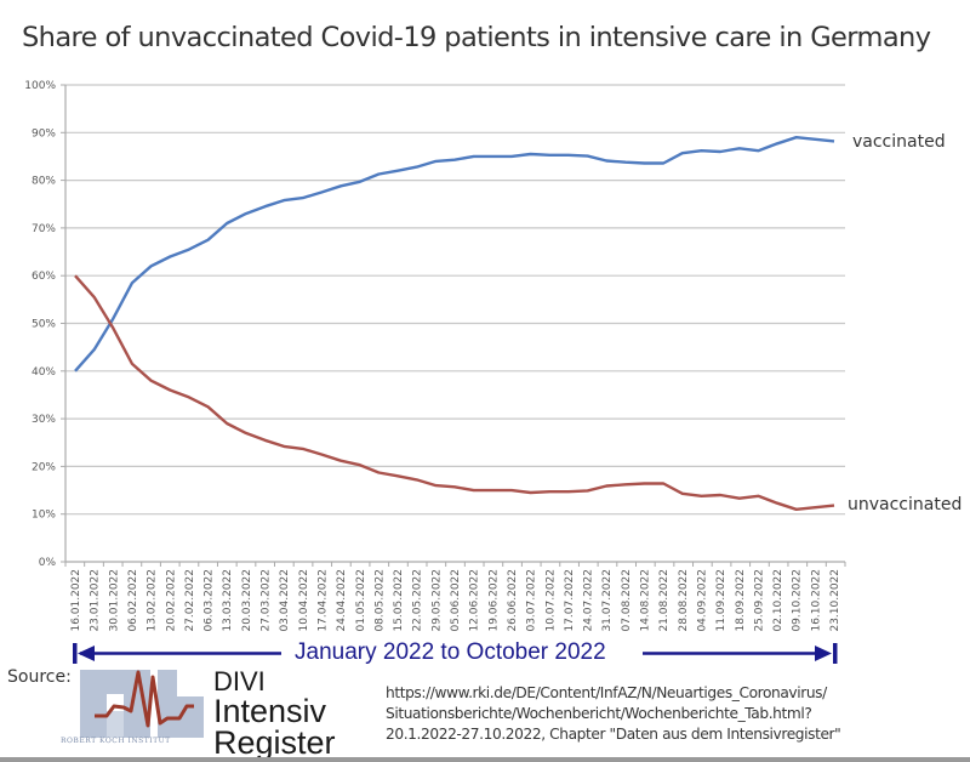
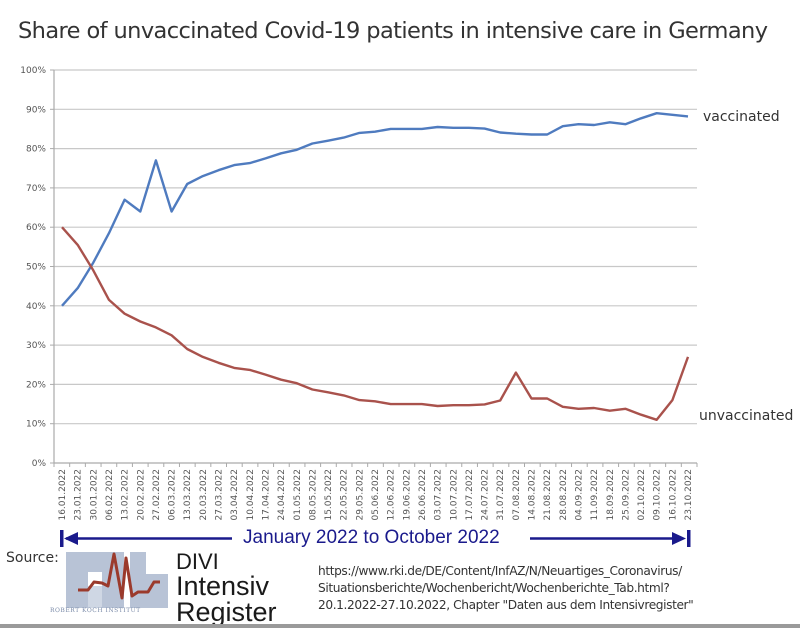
vaccinated/13.02.2022: 62% -> 67%
vaccinated/27.02.2022: 66% -> 77%
vaccinated/06.03.2022: 68% -> 64%
unvaccinated/07.08.2022: 16% -> 23%
unvaccinated/16.10.2022: 11% -> 16%
unvaccinated/23.10.2022: 12% -> 27%
